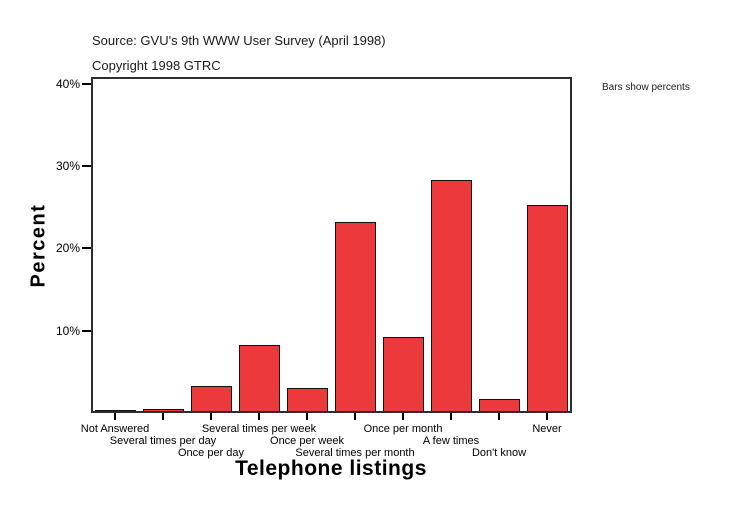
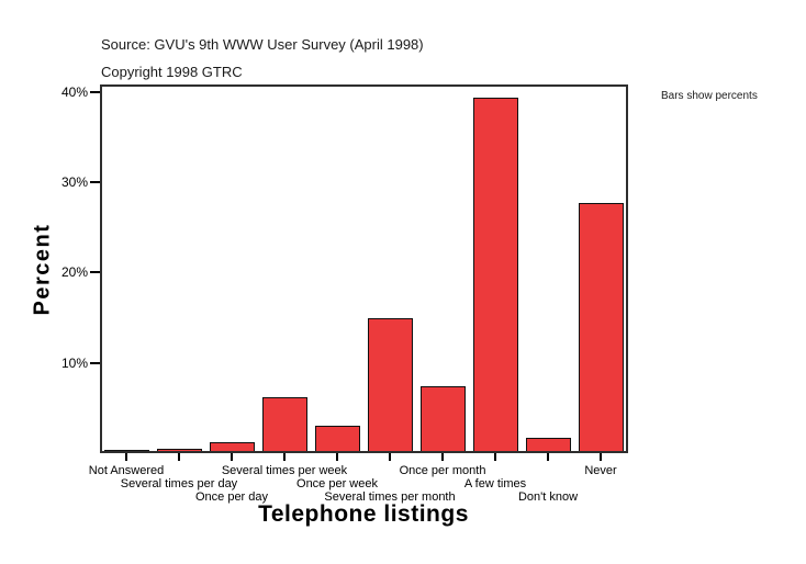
Once per day: 3% -> 1%
Several times per week: 8% -> 6%
Several times per month: 23% -> 15%
Once per month: 9% -> 7%
A few times: 28% -> 39%
Never: 25% -> 27%
